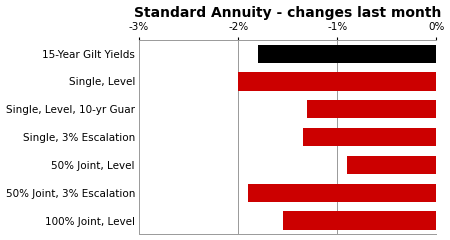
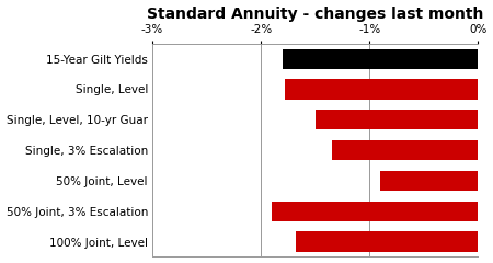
Single, Level: -2.00% -> -1.78%
Single, Level, 10-yr Guar: -1.30% -> -1.50%
100% Joint, Level: -1.55% -> -1.68%
